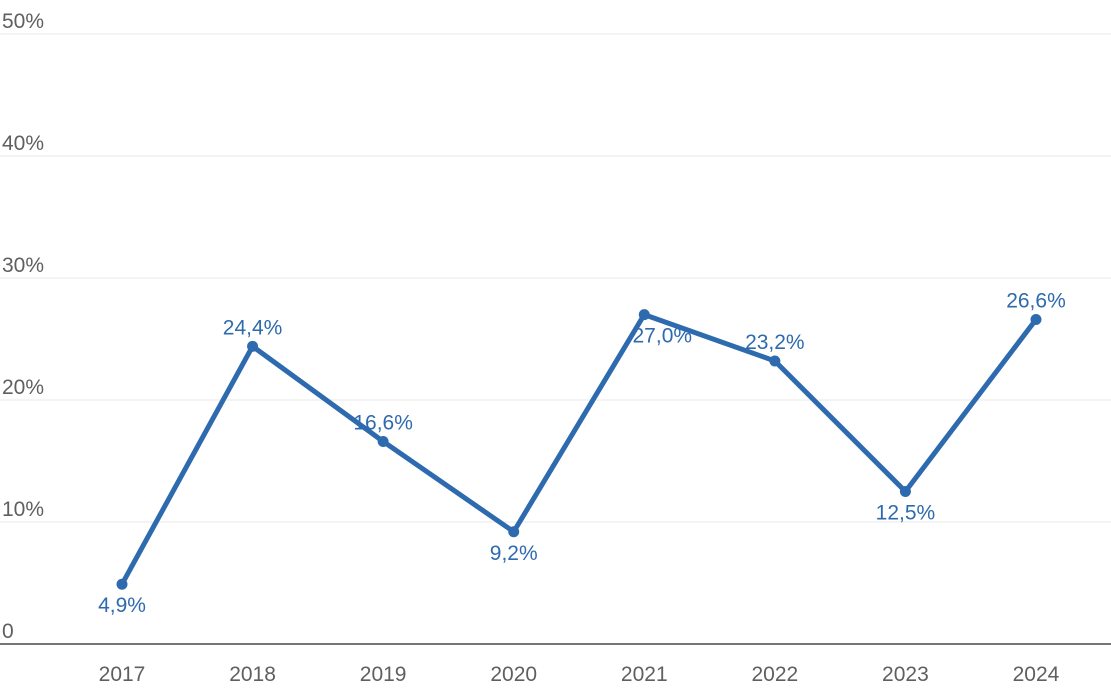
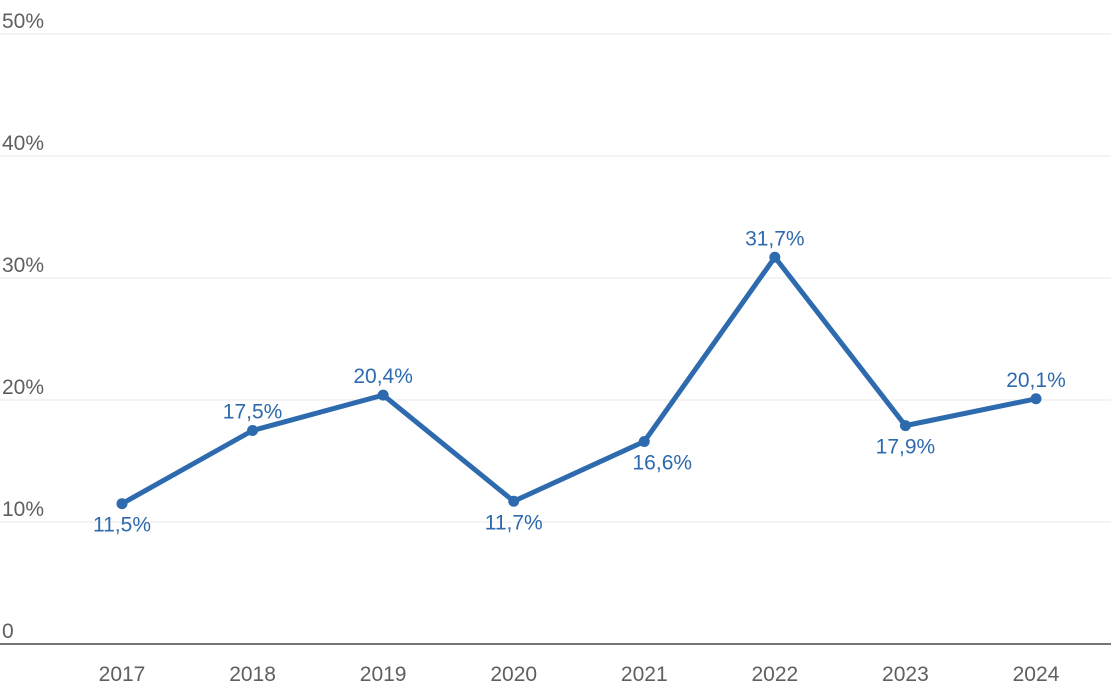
2017: 4,9% -> 11,5%
2018: 24,4% -> 17,5%
2019: 16,6% -> 20,4%
2020: 9,2% -> 11,7%
2021: 27,0% -> 16,6%
2022: 23,2% -> 31,7%
2023: 12,5% -> 17,9%
2024: 26,6% -> 20,1%
